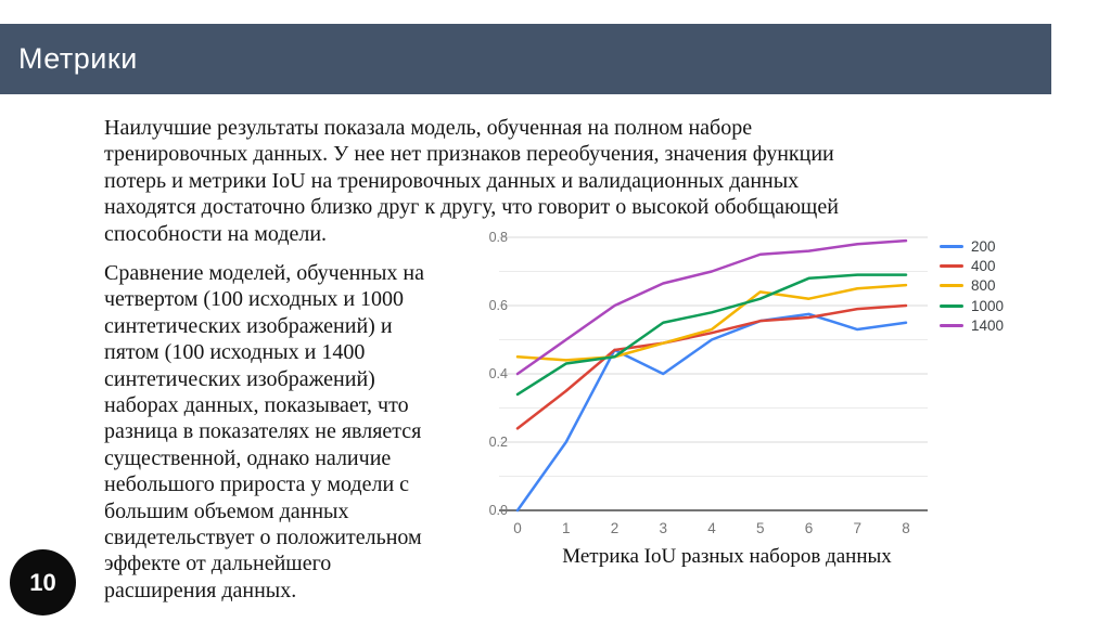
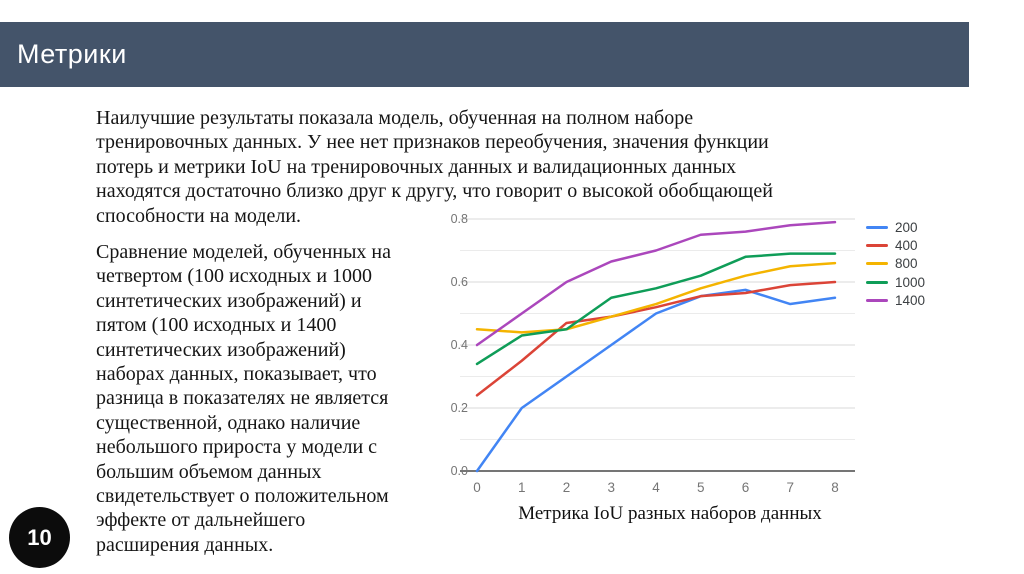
200/2: 0.47 -> 0.30
800/5: 0.64 -> 0.58
